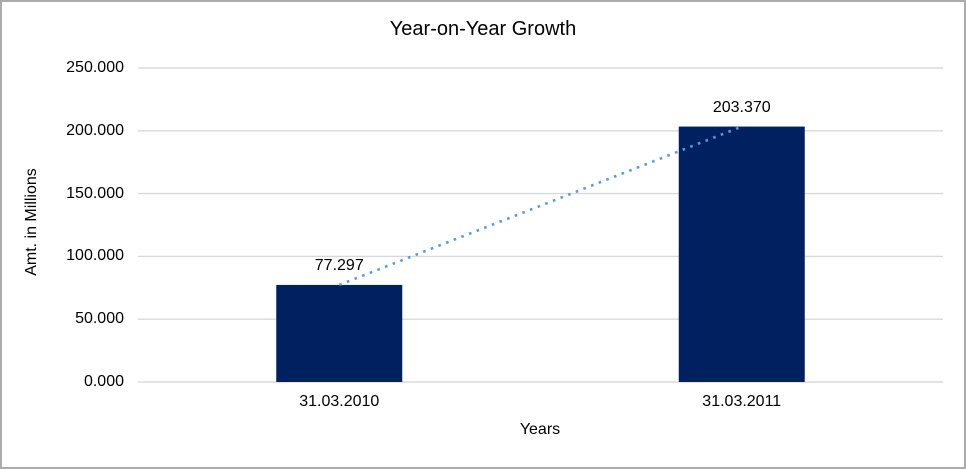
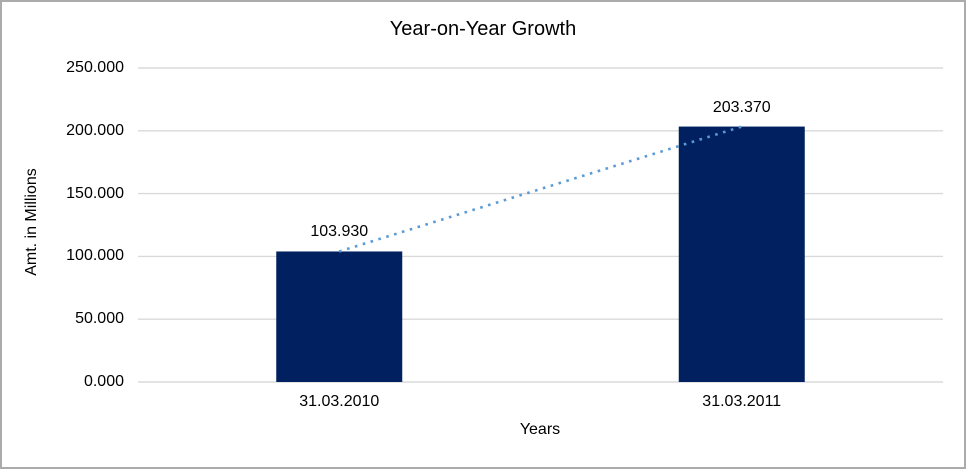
31.03.2010: 77.297 -> 103.930
